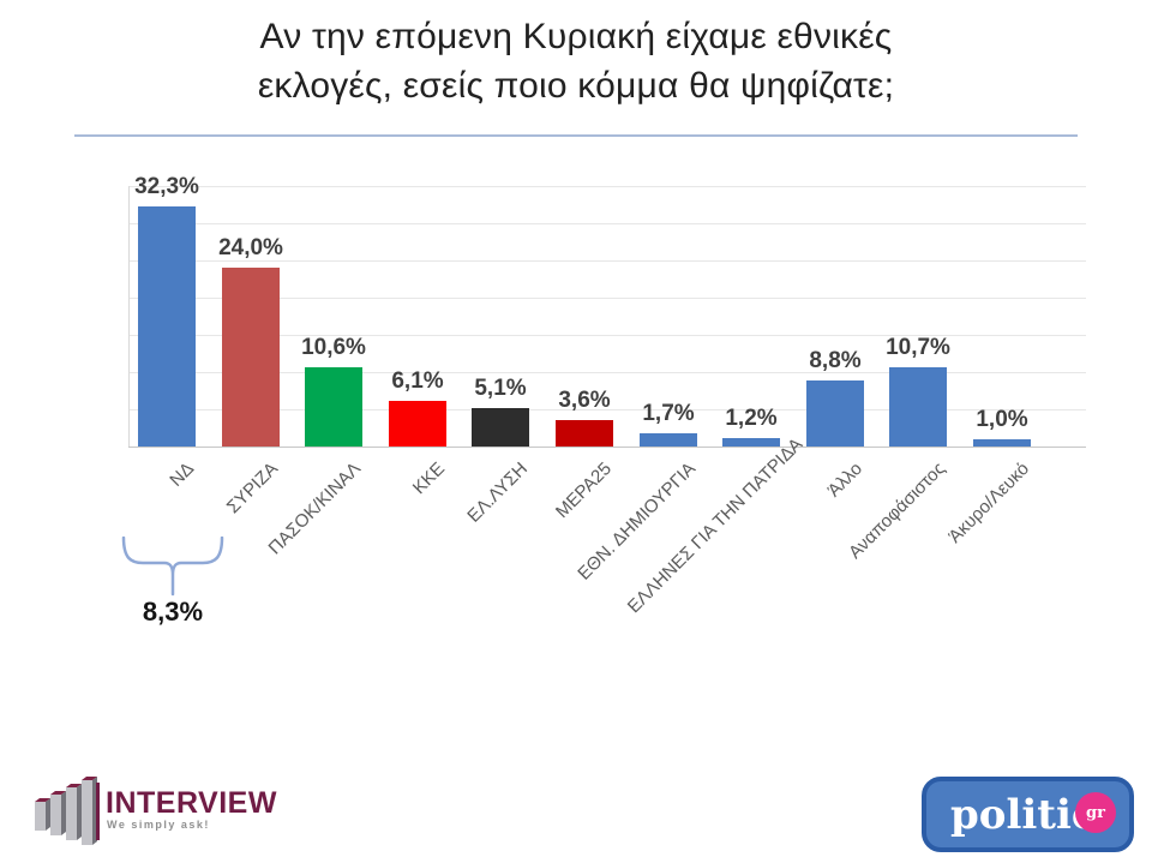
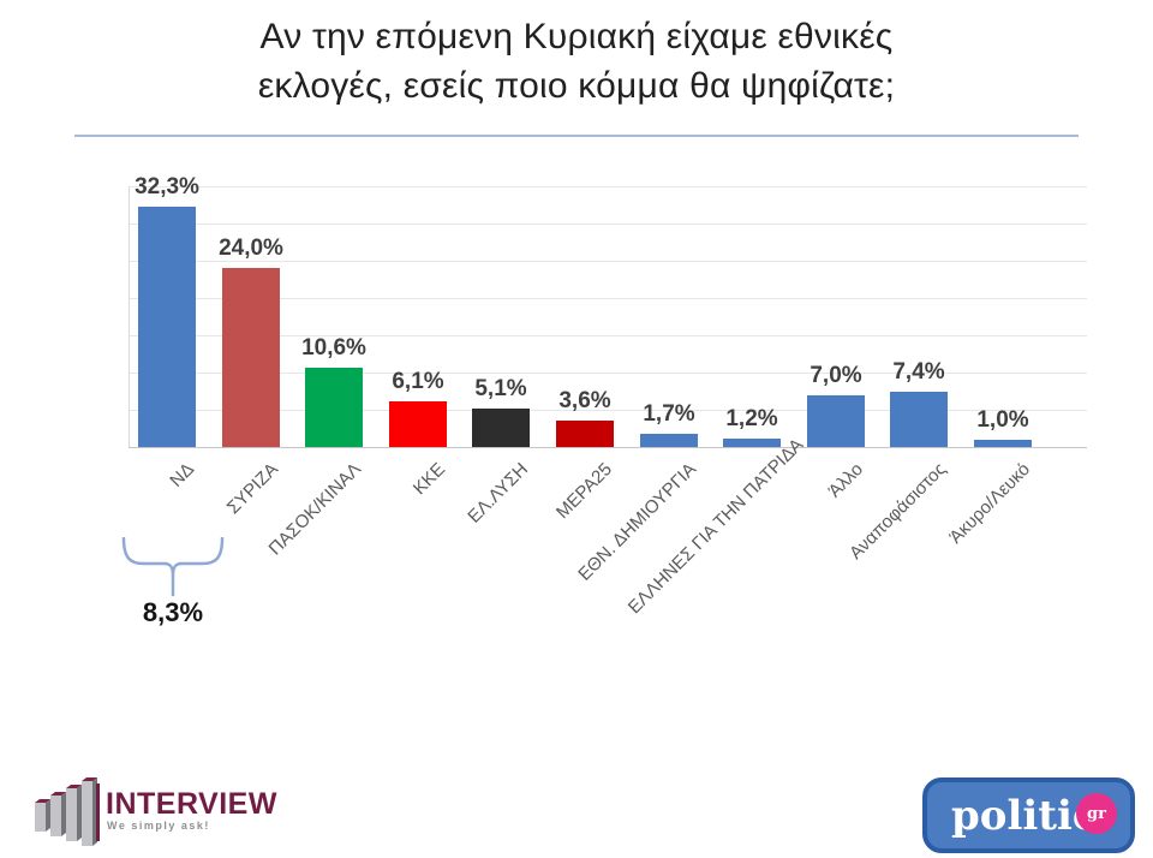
Άλλο: 8,8% -> 7,0%
Αναποφάσιστος: 10,7% -> 7,4%
